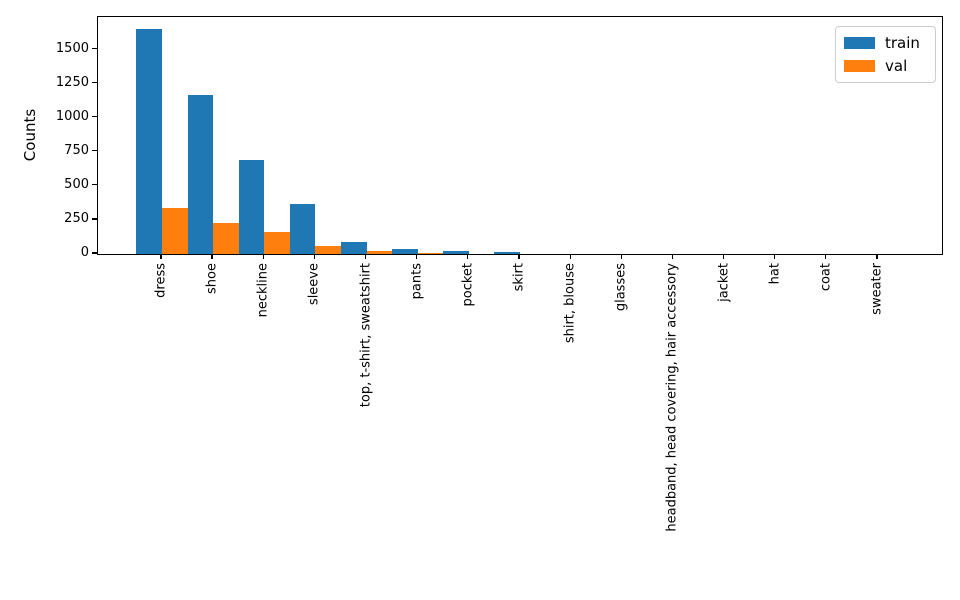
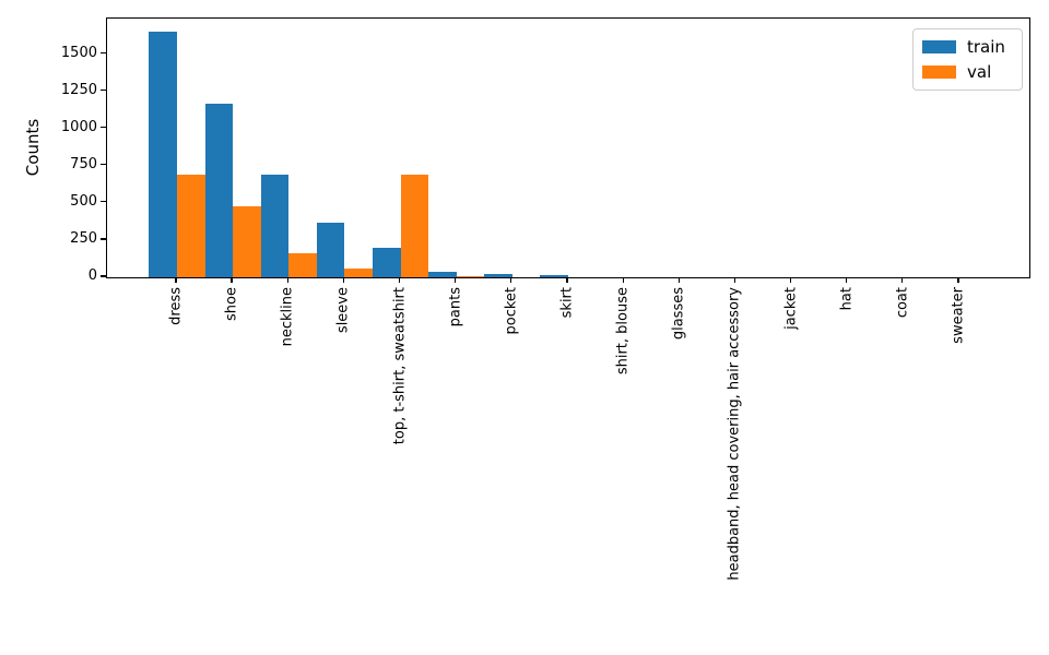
val/dress: 340 -> 690
val/shoe: 220 -> 480
train/top, t-shirt, sweatshirt: 90 -> 200
val/top, t-shirt, sweatshirt: 20 -> 690
